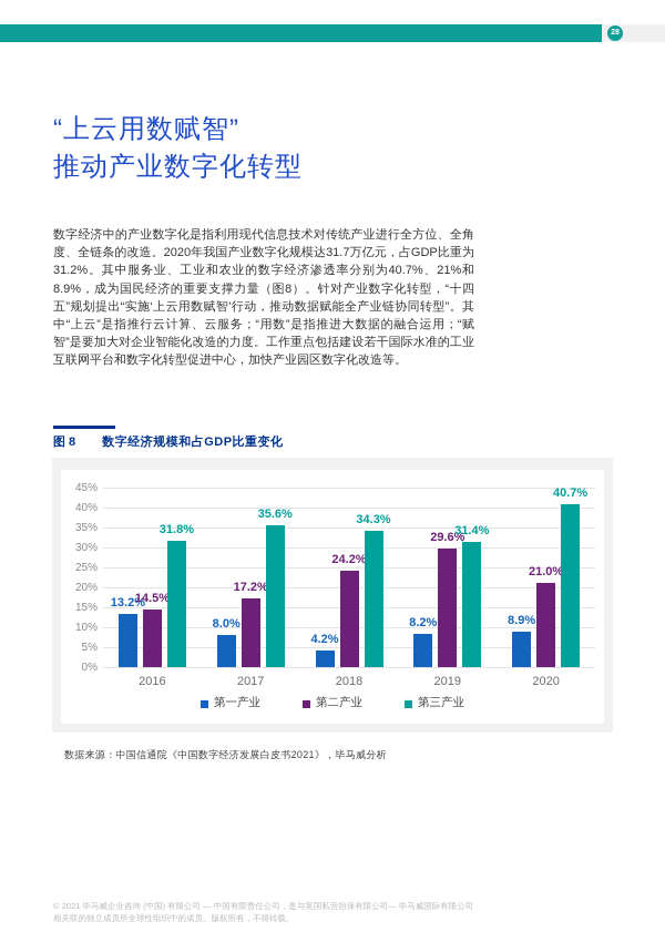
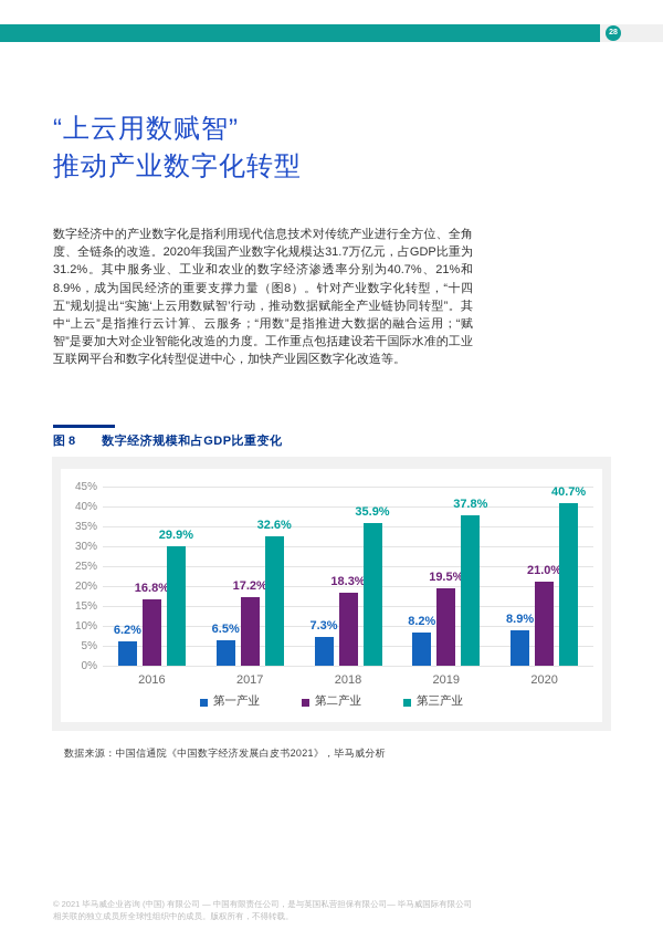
第一产业/2016: 13.2% -> 6.2%
第二产业/2016: 14.5% -> 16.8%
第三产业/2016: 31.8% -> 29.9%
第一产业/2017: 8.0% -> 6.5%
第三产业/2017: 35.6% -> 32.6%
第一产业/2018: 4.2% -> 7.3%
第二产业/2018: 24.2% -> 18.3%
第三产业/2018: 34.3% -> 35.9%
第二产业/2019: 29.6% -> 19.5%
第三产业/2019: 31.4% -> 37.8%
